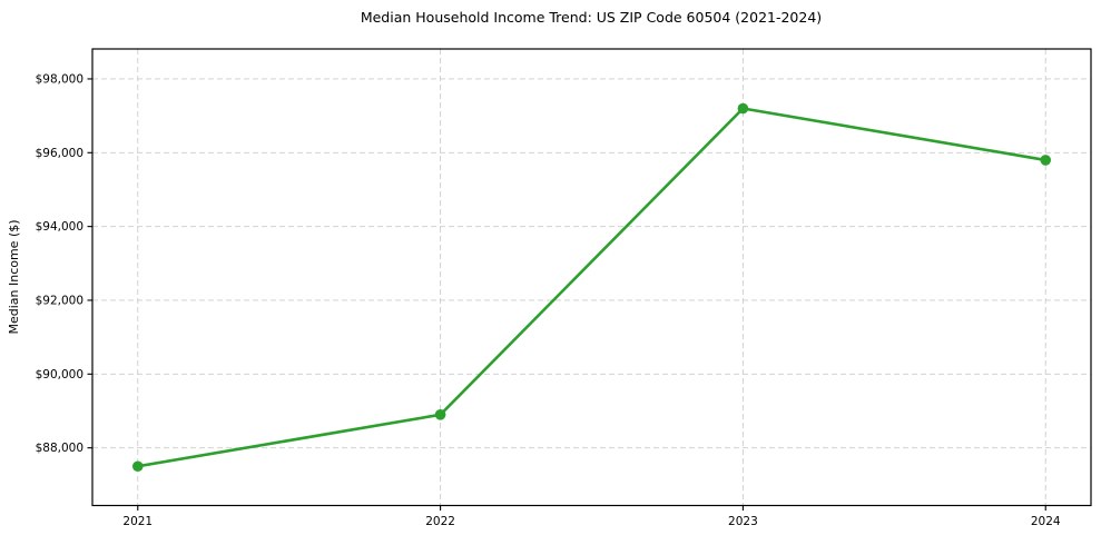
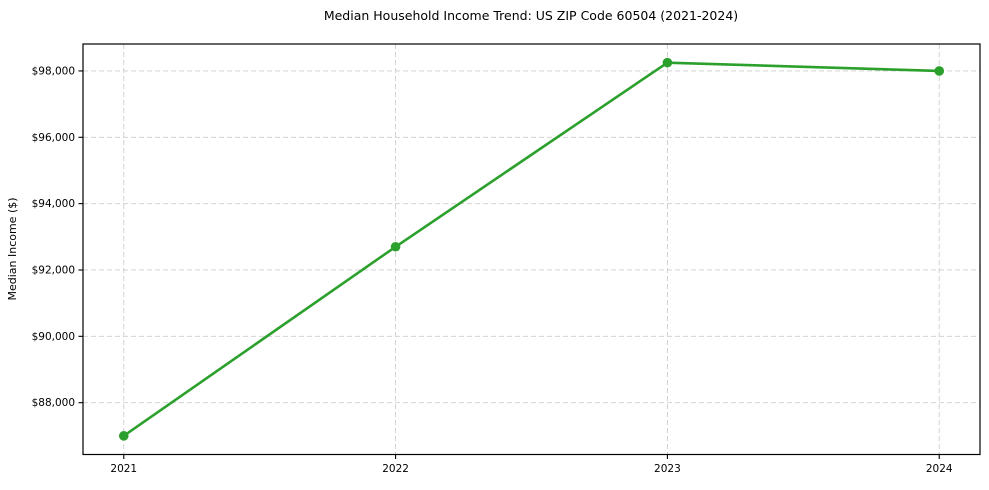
2021: $87500 -> $87000
2022: $88900 -> $92700
2023: $97200 -> $98200
2024: $95800 -> $98000
